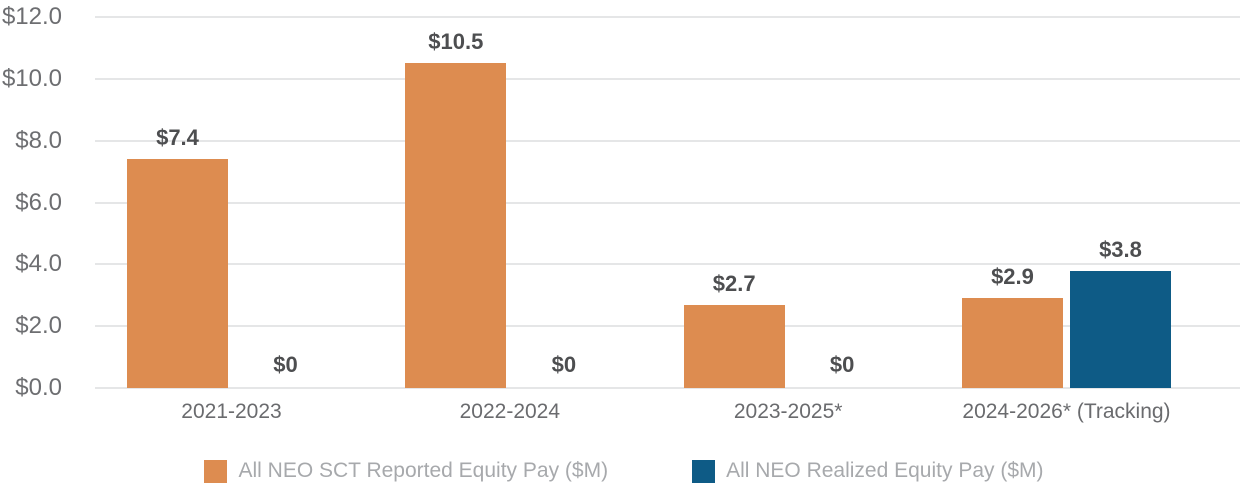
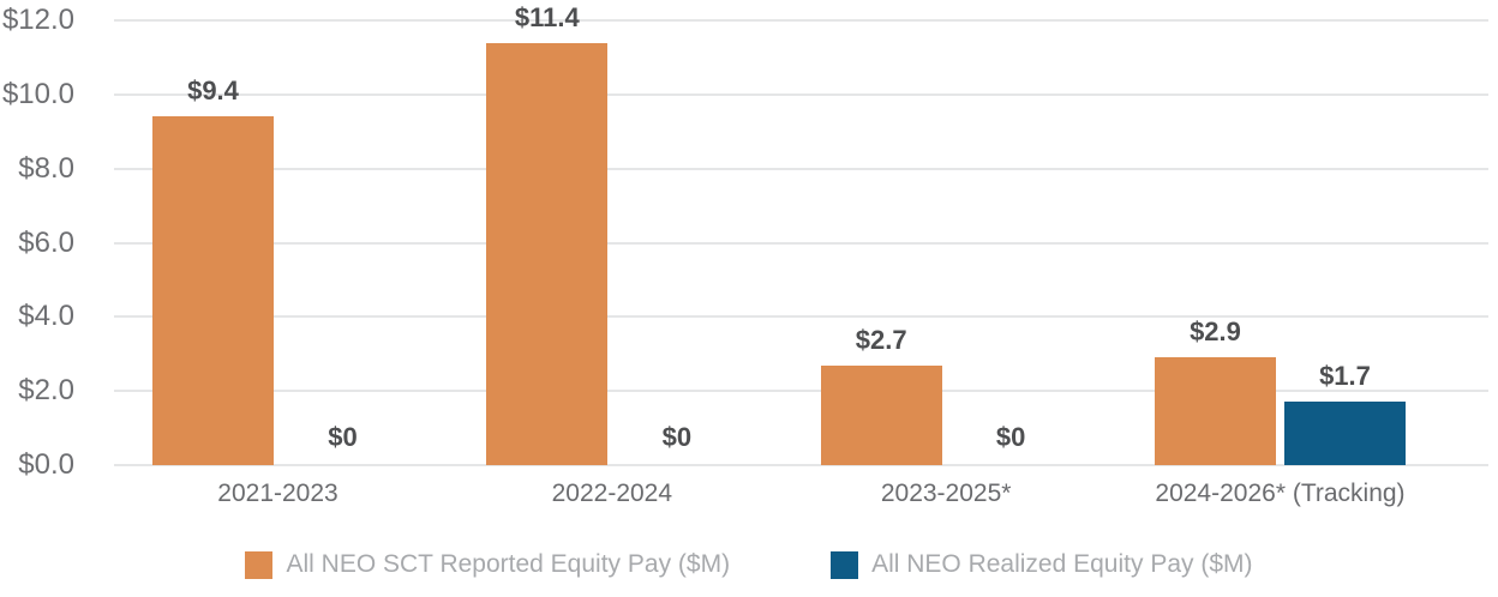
All NEO SCT Reported Equity Pay ($M)/2021-2023: $7.4 -> $9.4
All NEO SCT Reported Equity Pay ($M)/2022-2024: $10.5 -> $11.4
All NEO Realized Equity Pay ($M)/2024-2026* (Tracking): $3.8 -> $1.7
